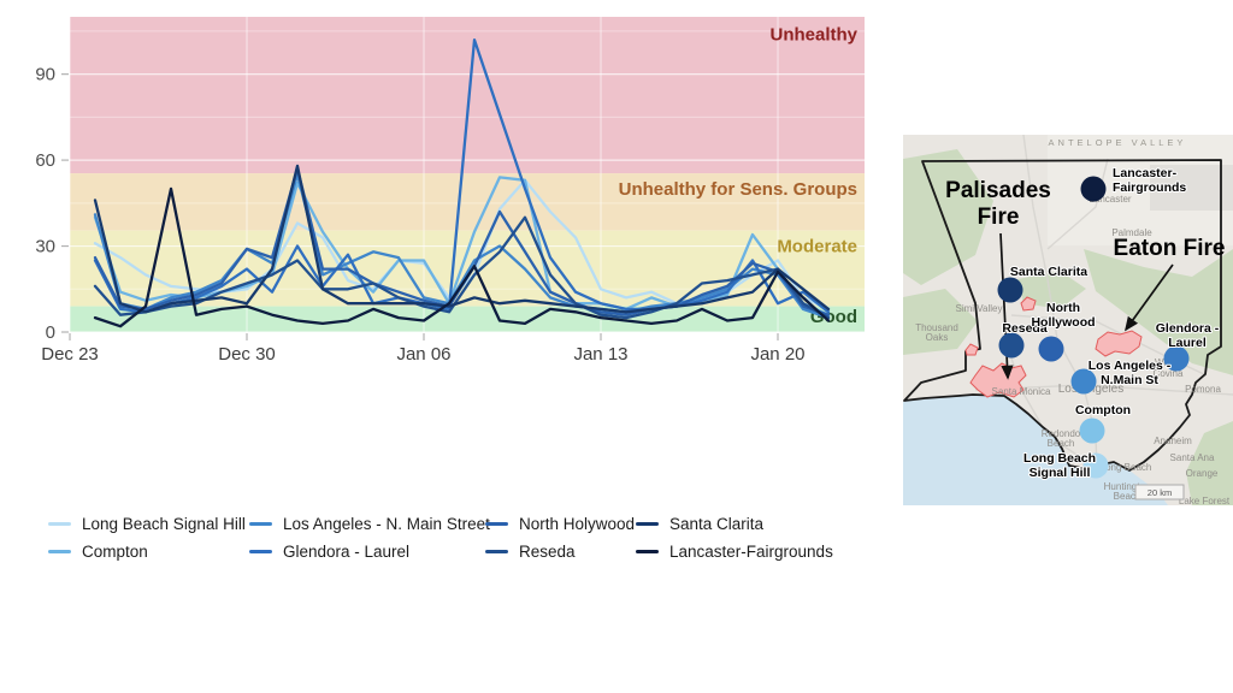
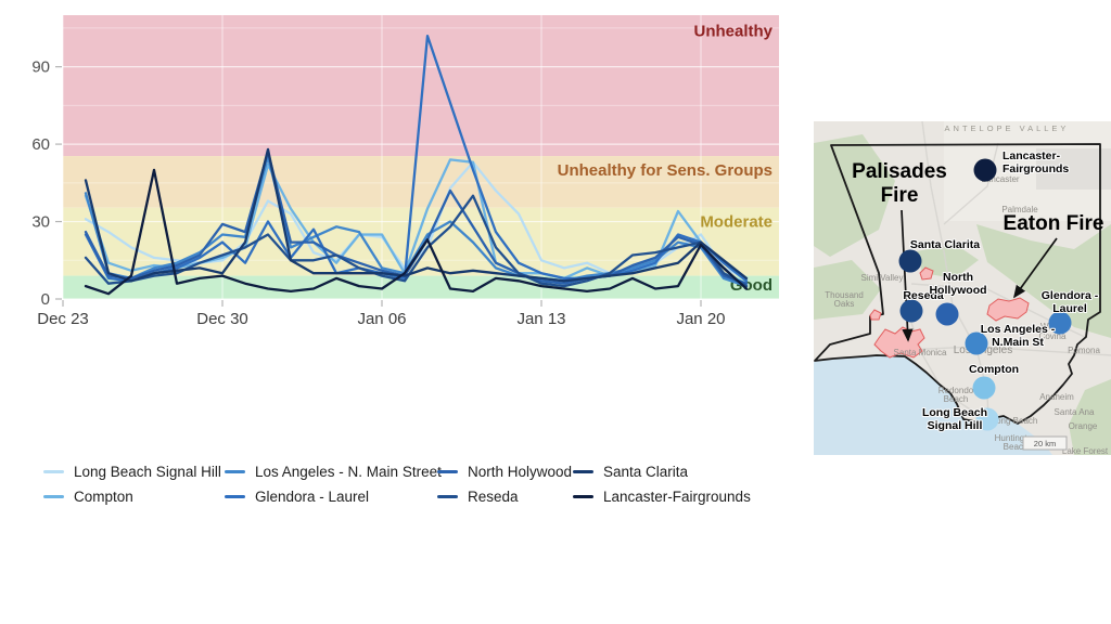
Los Angeles - N. Main Street/Dec 30: 29 -> 25
Glendora - Laurel/Jan 20: 10 -> 22
